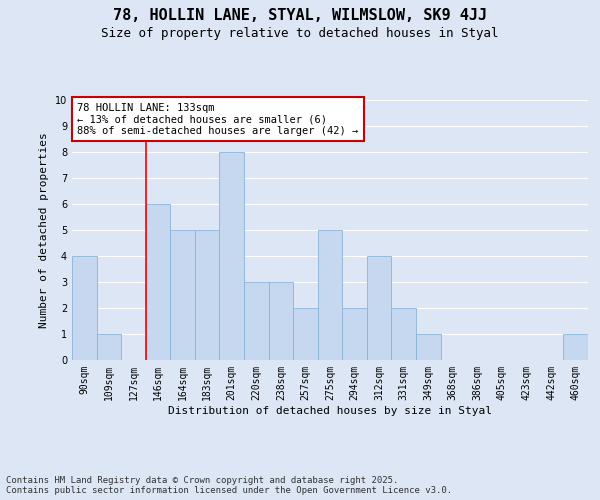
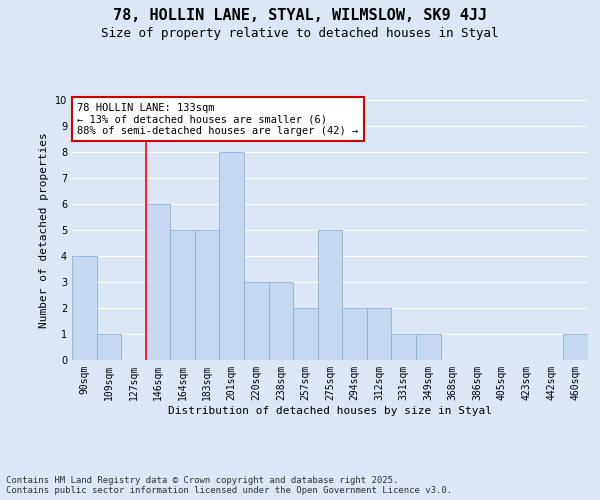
312sqm: 4 -> 2
331sqm: 2 -> 1
